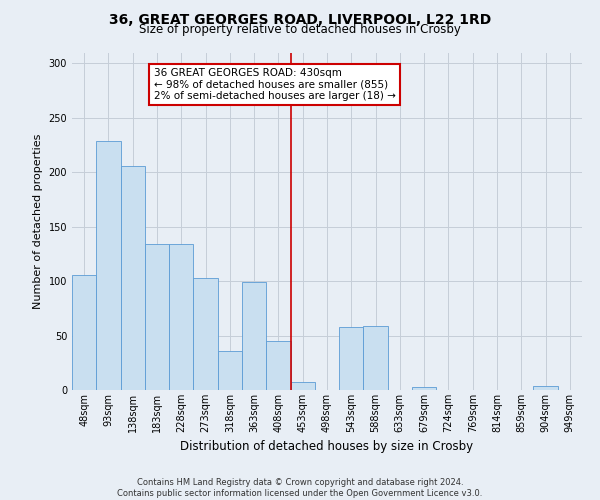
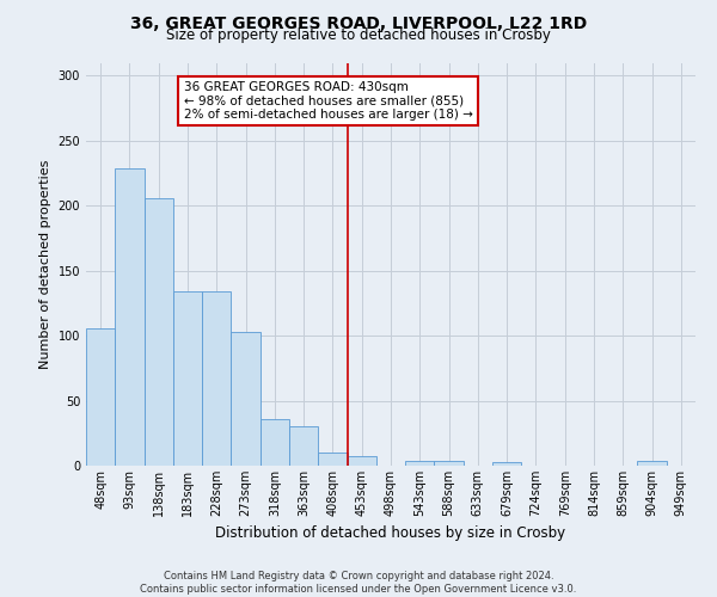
363sqm: 99 -> 30
408sqm: 45 -> 10
543sqm: 58 -> 4
588sqm: 59 -> 4
